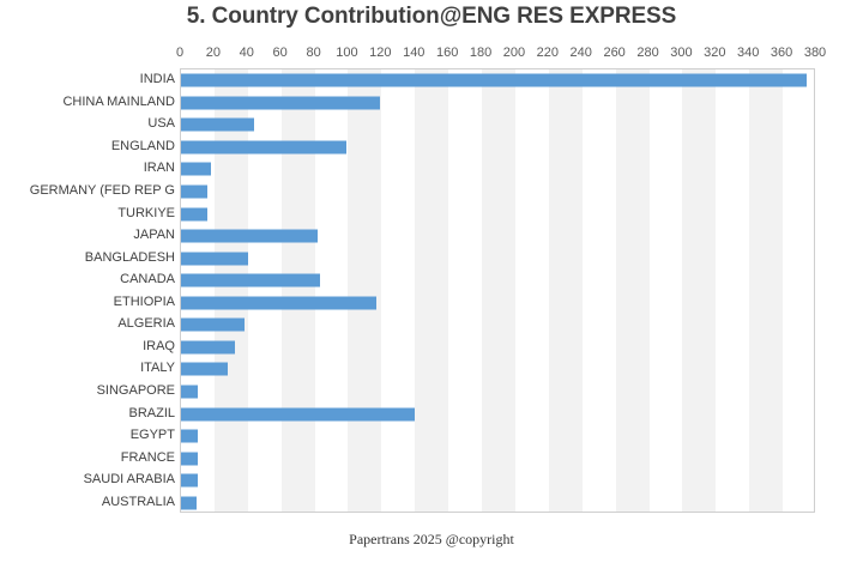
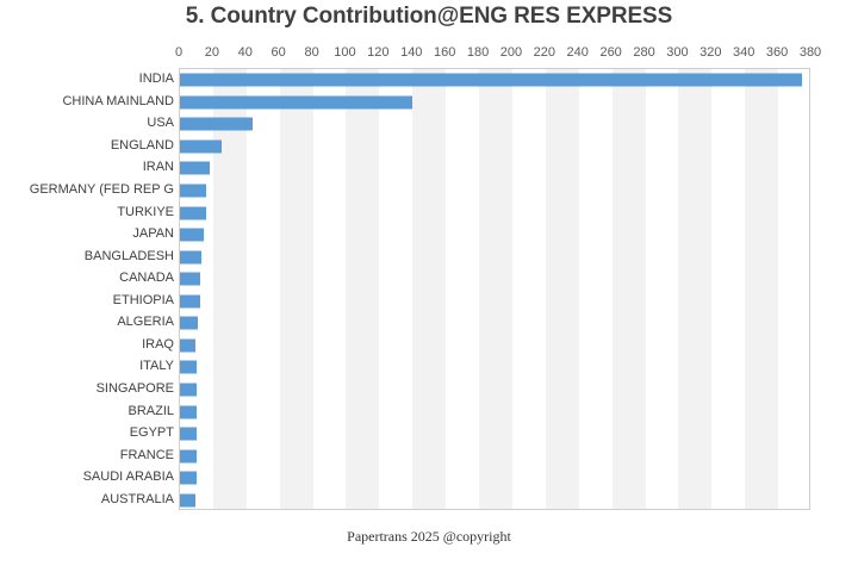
CHINA MAINLAND: 119 -> 140
ENGLAND: 99 -> 25
JAPAN: 82 -> 14
BANGLADESH: 40 -> 13
CANADA: 83 -> 12
ETHIOPIA: 117 -> 12
ALGERIA: 38 -> 11
IRAQ: 32 -> 9
ITALY: 28 -> 10
BRAZIL: 140 -> 10
